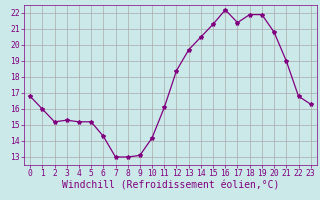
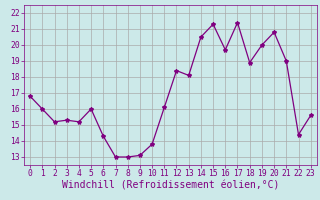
5: 15.2 -> 16.0
10: 14.2 -> 13.8
13: 19.7 -> 18.1
16: 22.2 -> 19.7
18: 21.9 -> 18.9
19: 21.9 -> 20.0
22: 16.8 -> 14.4
23: 16.3 -> 15.6
